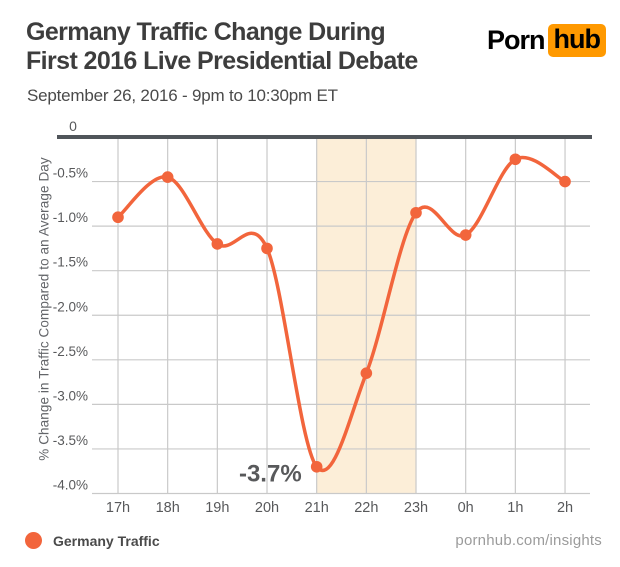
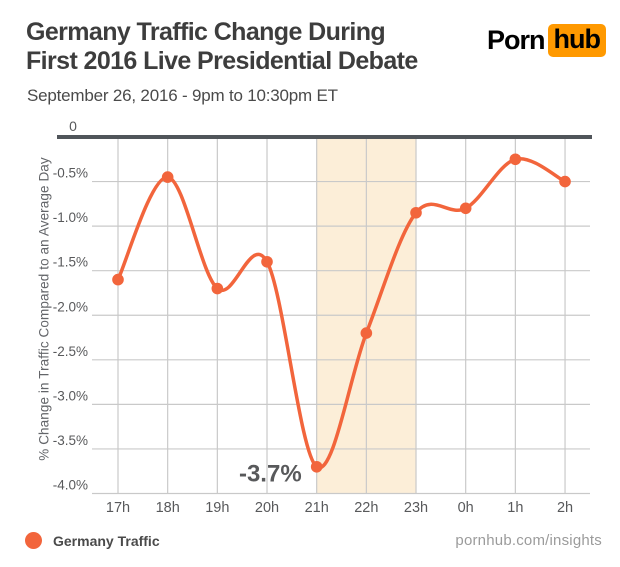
17h: -0.9% -> -1.6%
19h: -1.2% -> -1.7%
20h: -1.2% -> -1.4%
22h: -2.6% -> -2.2%
0h: -1.1% -> -0.8%
